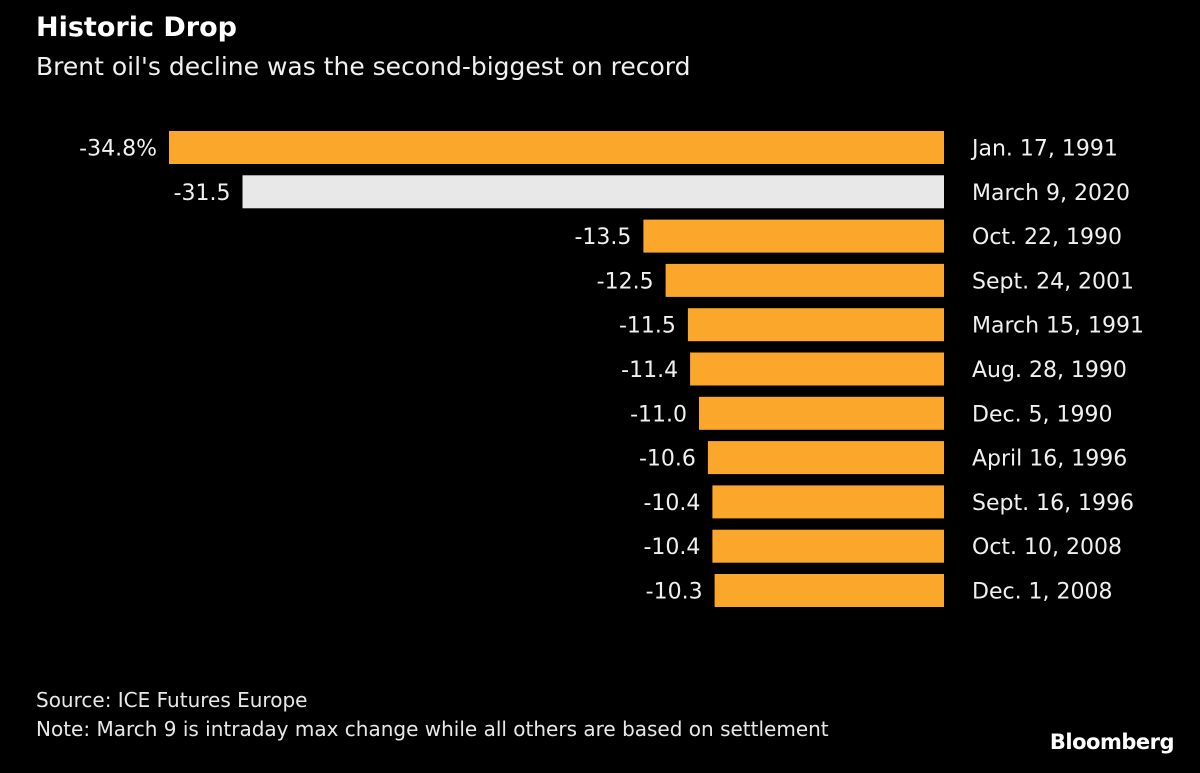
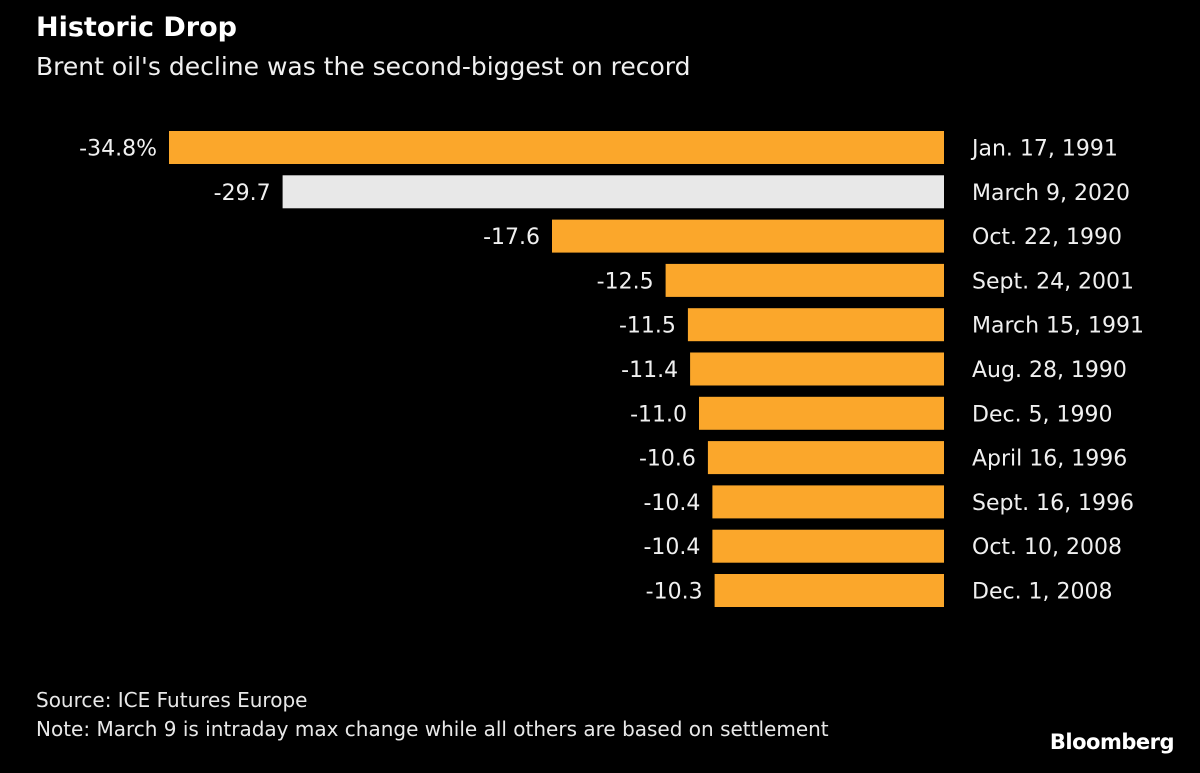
March 9, 2020: -31.5 -> -29.7
Oct. 22, 1990: -13.5 -> -17.6
